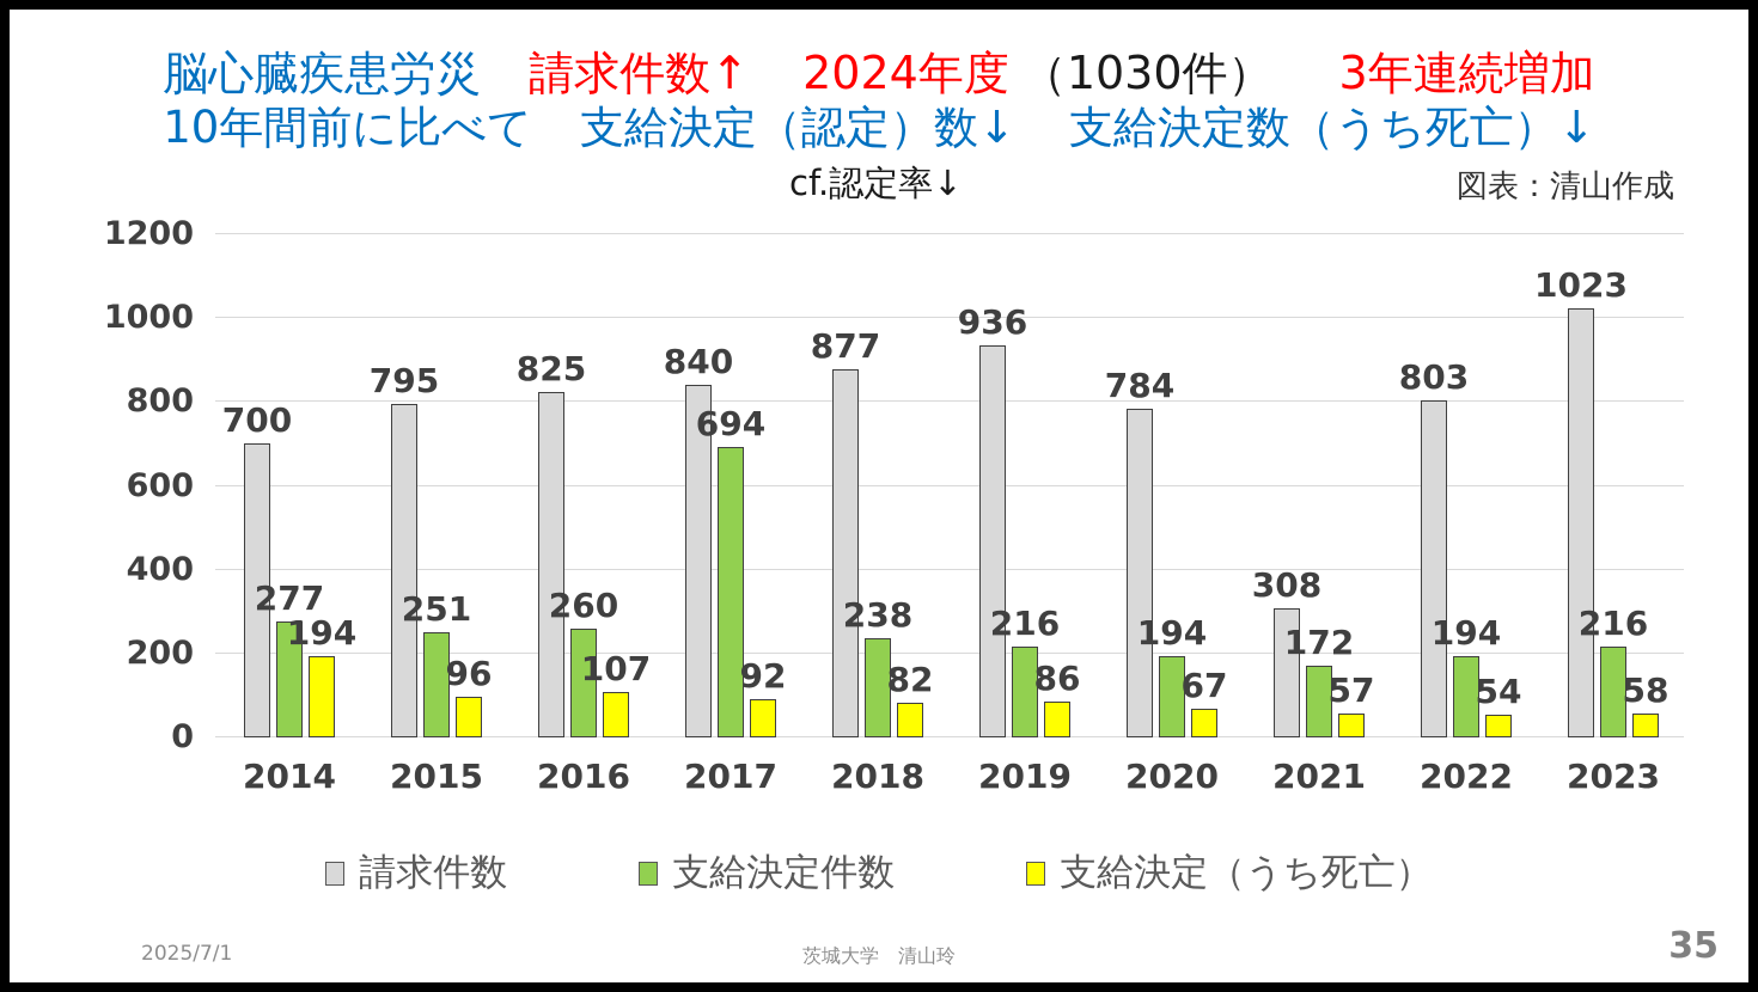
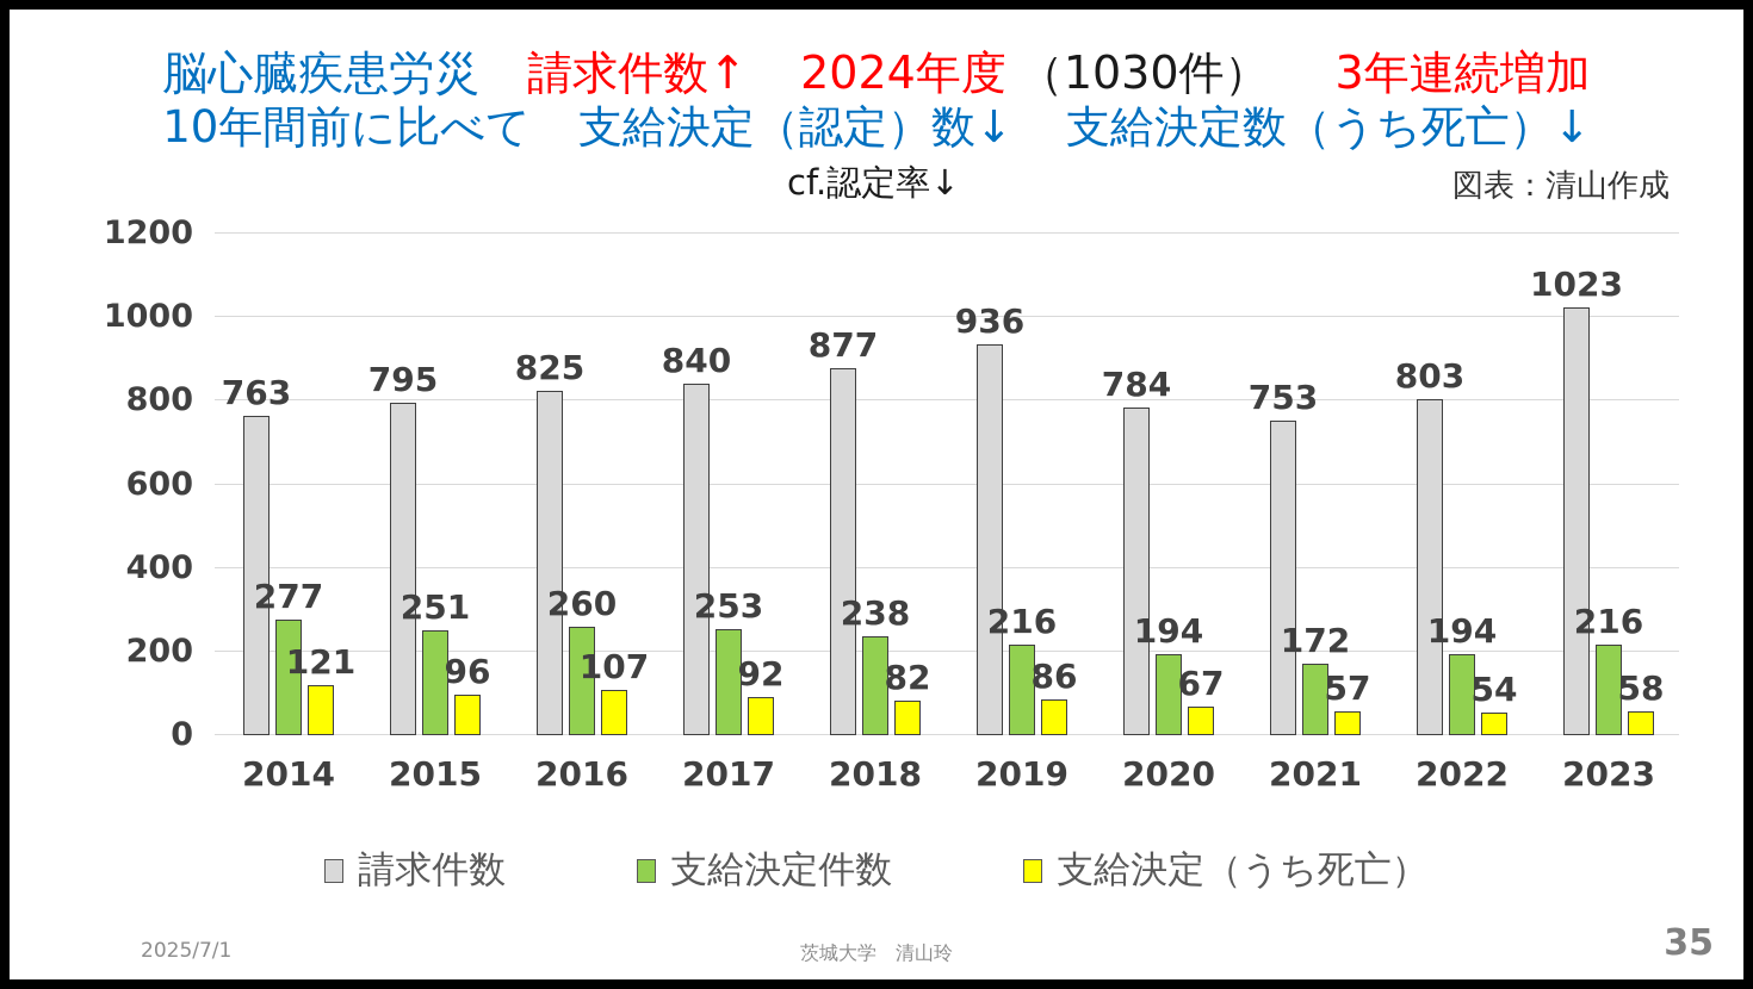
請求件数/2014: 700 -> 763
支給決定（うち死亡）/2014: 194 -> 121
支給決定件数/2017: 694 -> 253
請求件数/2021: 308 -> 753
